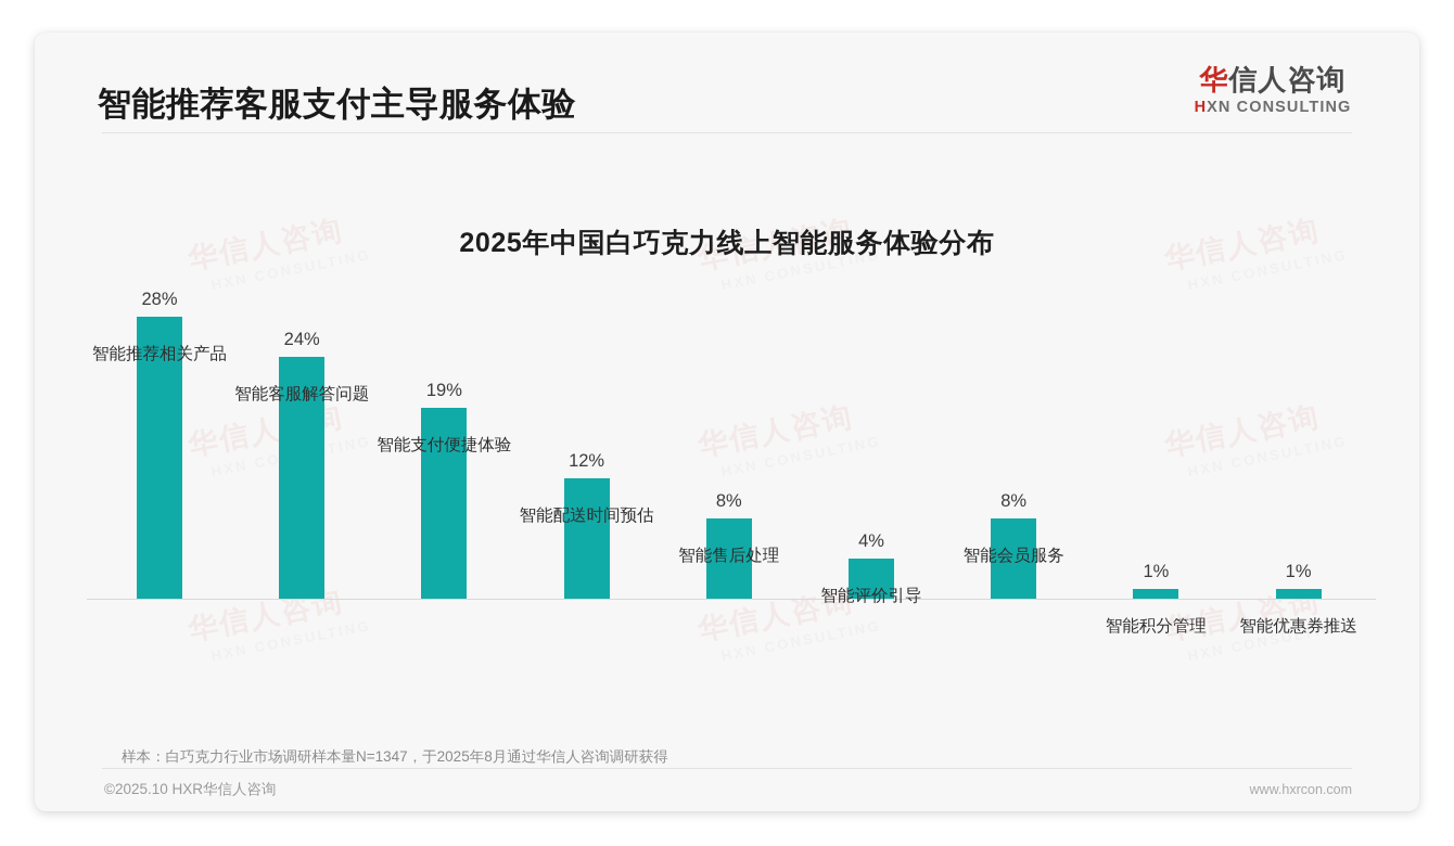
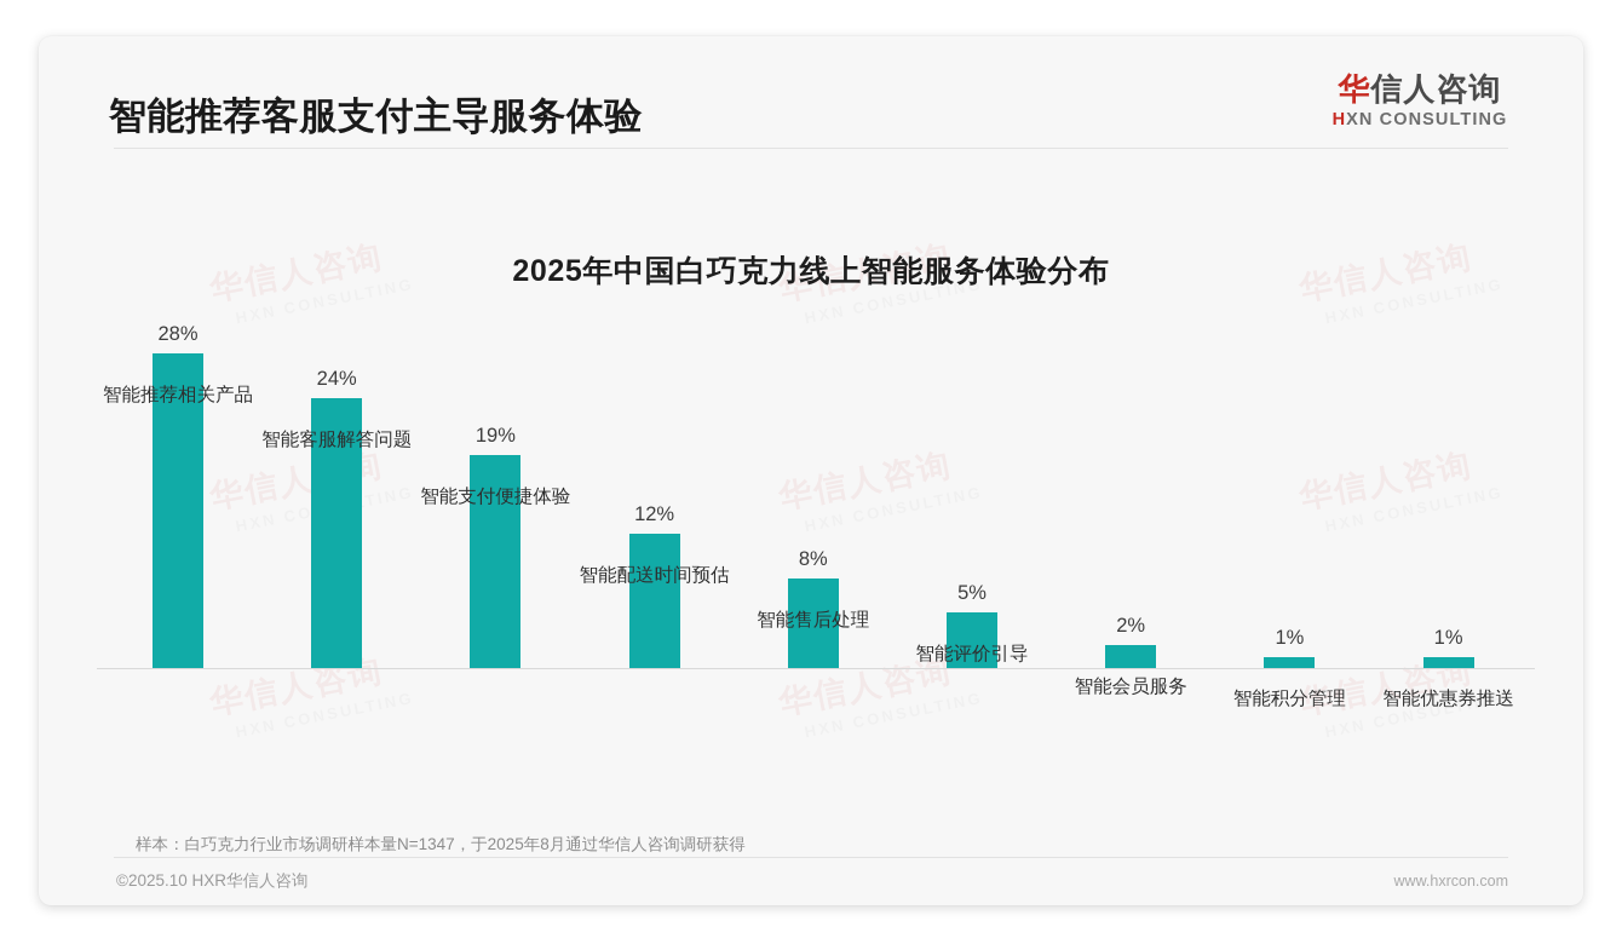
智能评价引导: 4% -> 5%
智能会员服务: 8% -> 2%
